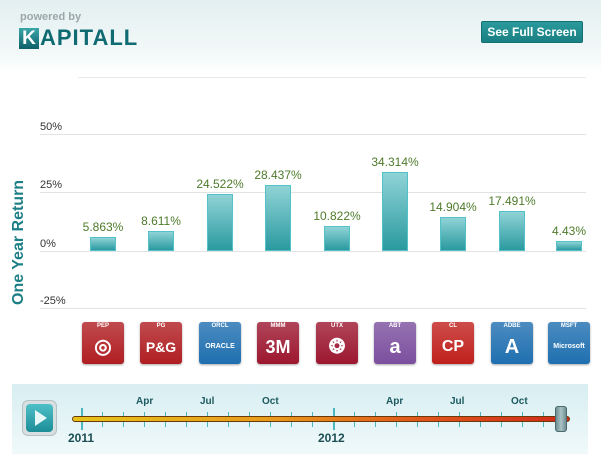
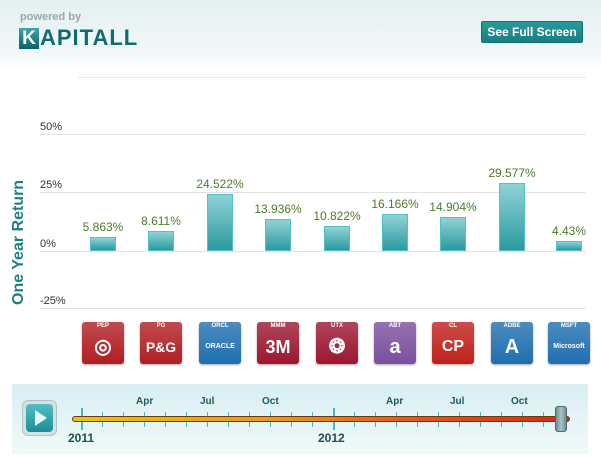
MMM: 28.437% -> 13.936%
ABT: 34.314% -> 16.166%
ADBE: 17.491% -> 29.577%
